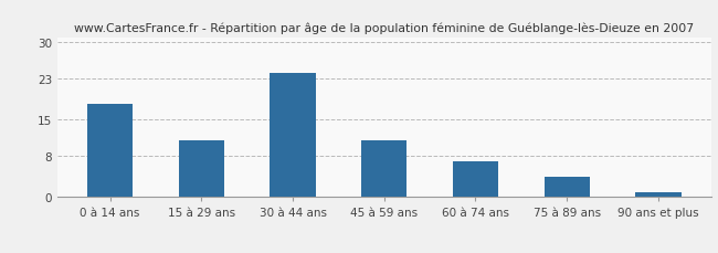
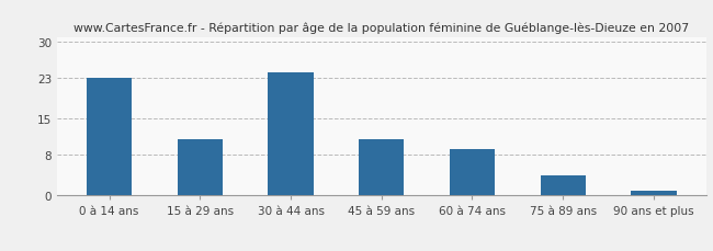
0 à 14 ans: 18 -> 23
60 à 74 ans: 7 -> 9
